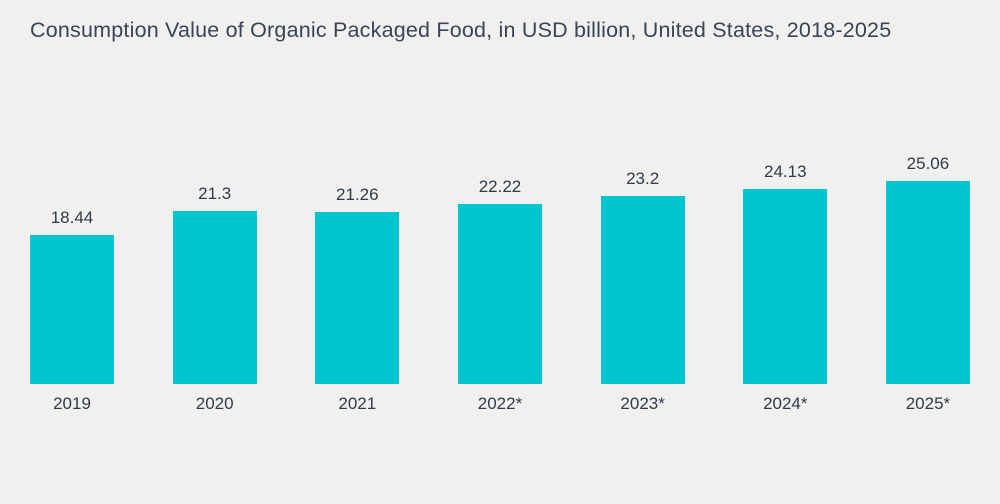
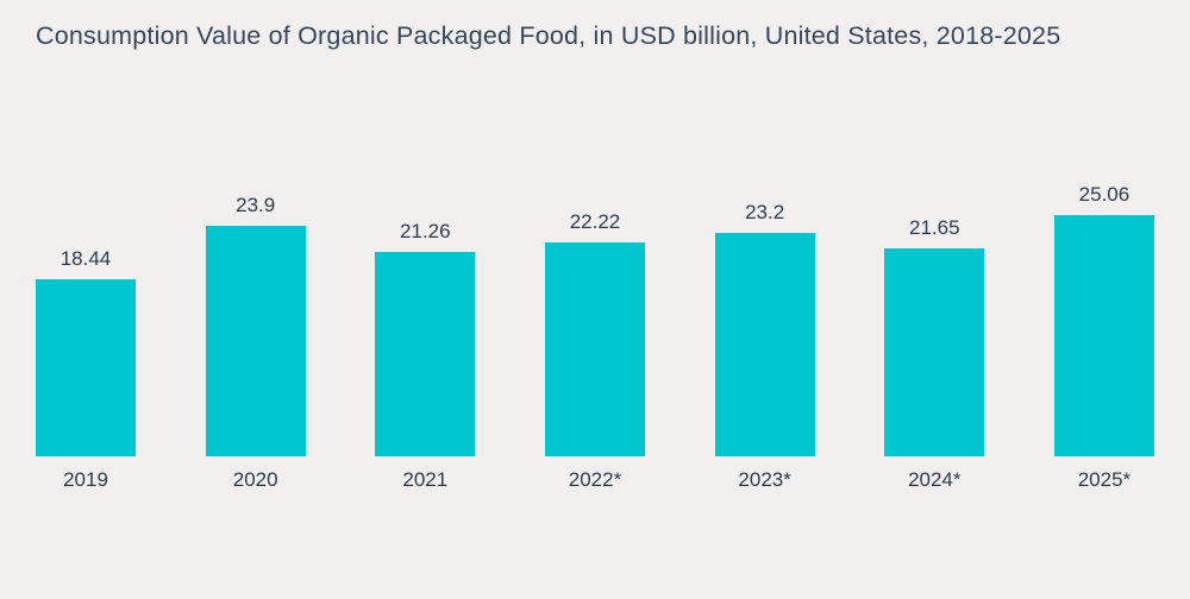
2020: 21.3 -> 23.9
2024*: 24.13 -> 21.65
